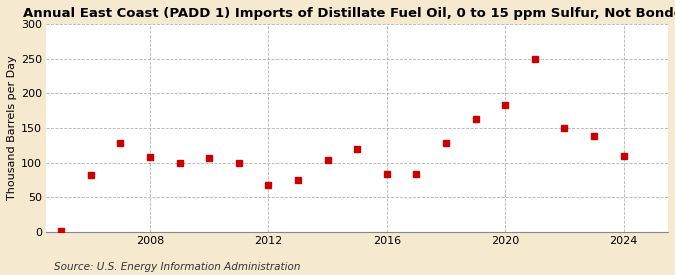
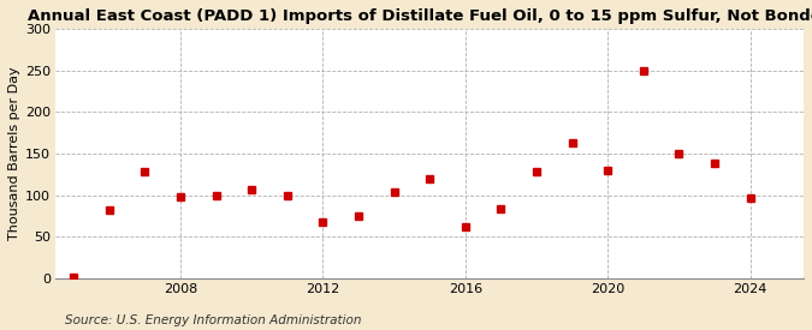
2008: 108 -> 98
2016: 83 -> 62
2020: 183 -> 130
2024: 110 -> 96
